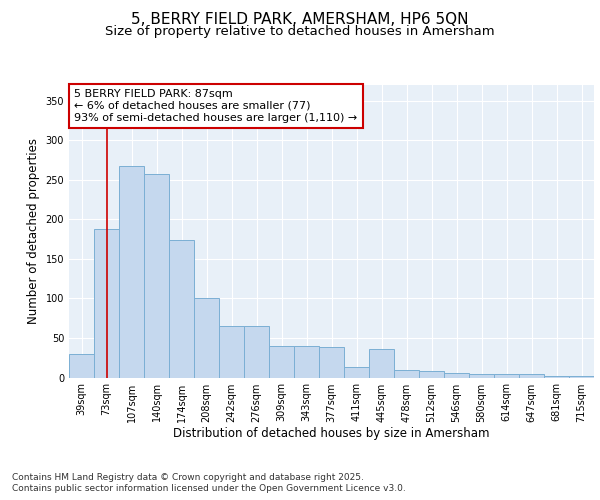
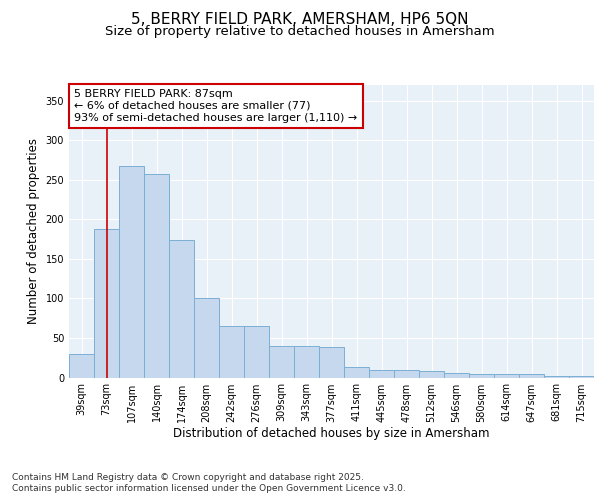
445sqm: 36 -> 10
